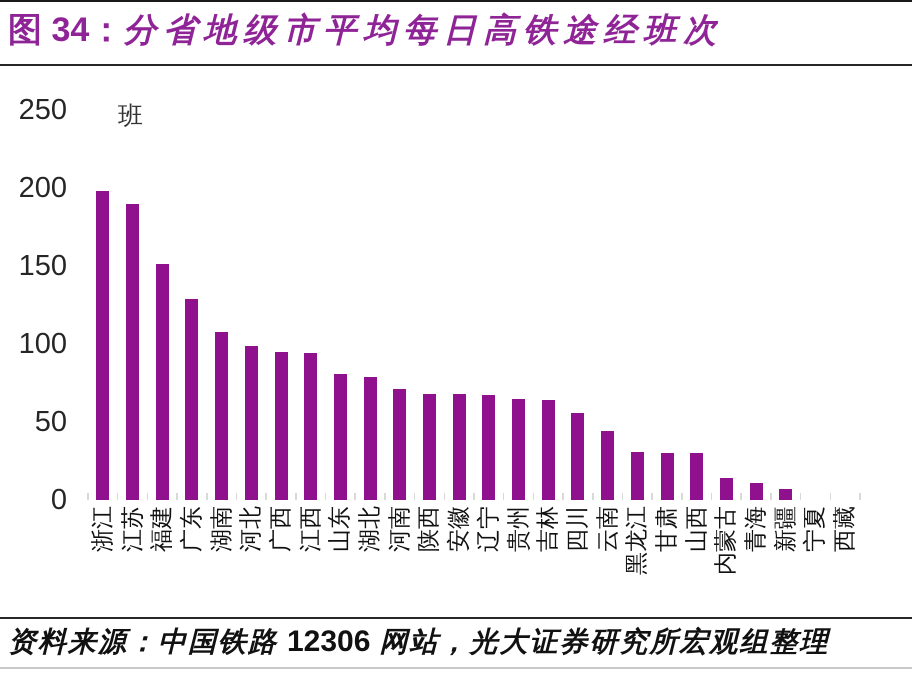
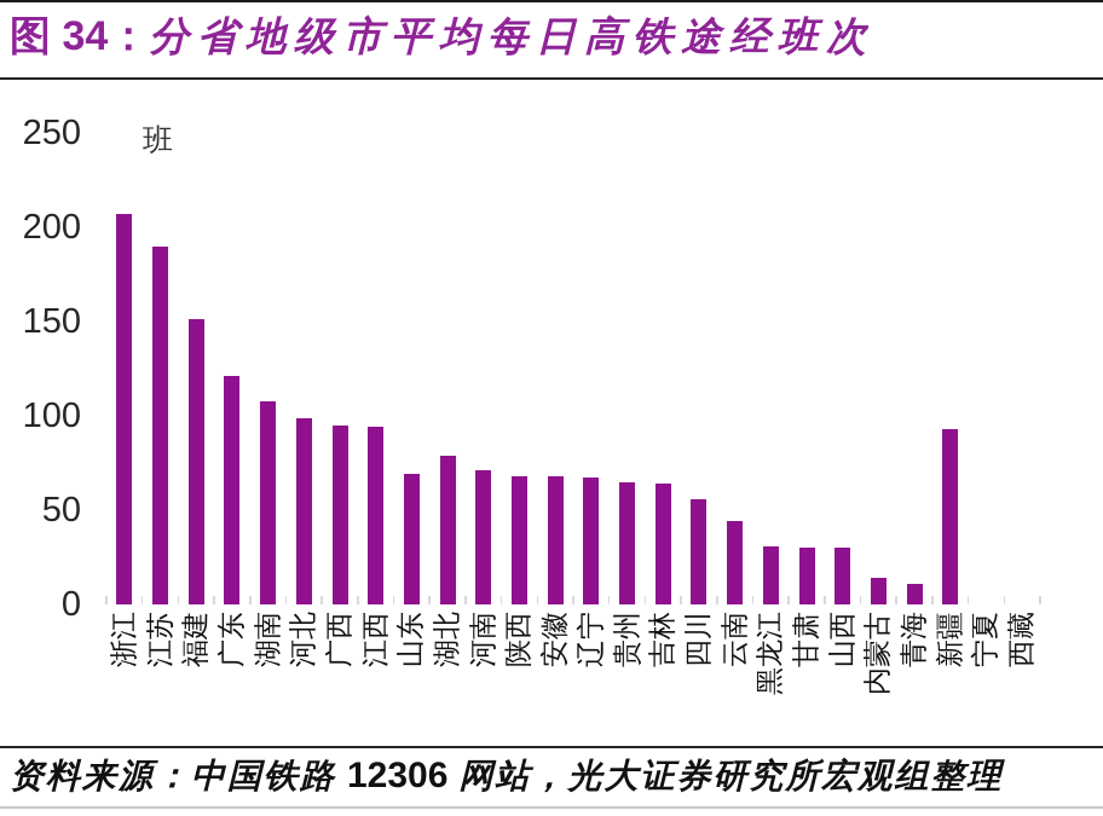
浙江: 198 -> 207
广东: 129 -> 121
山东: 81 -> 69
新疆: 7 -> 93
